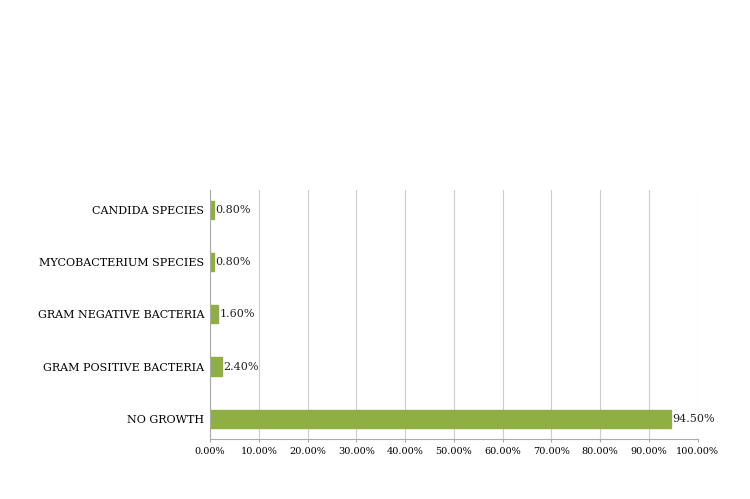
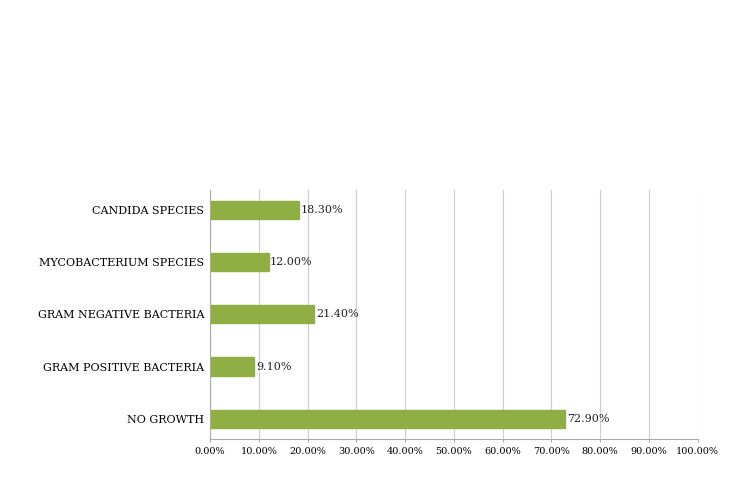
CANDIDA SPECIES: 0.80% -> 18.30%
MYCOBACTERIUM SPECIES: 0.80% -> 12.00%
GRAM NEGATIVE BACTERIA: 1.60% -> 21.40%
GRAM POSITIVE BACTERIA: 2.40% -> 9.10%
NO GROWTH: 94.50% -> 72.90%
